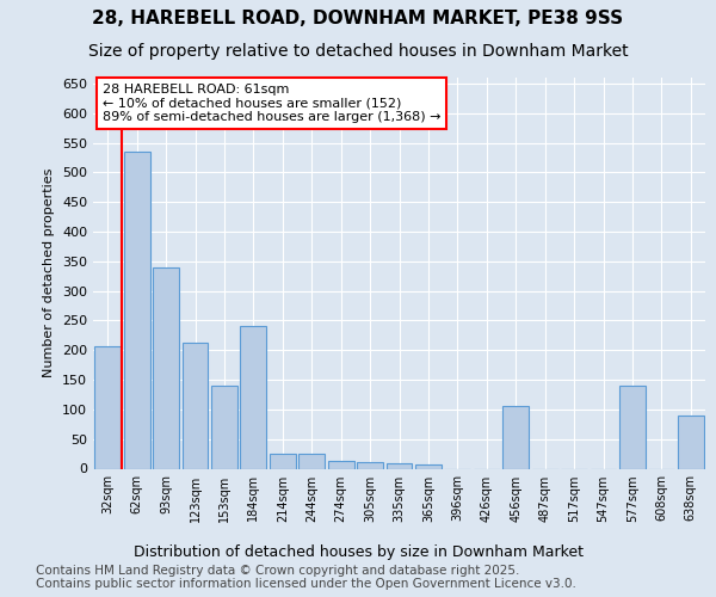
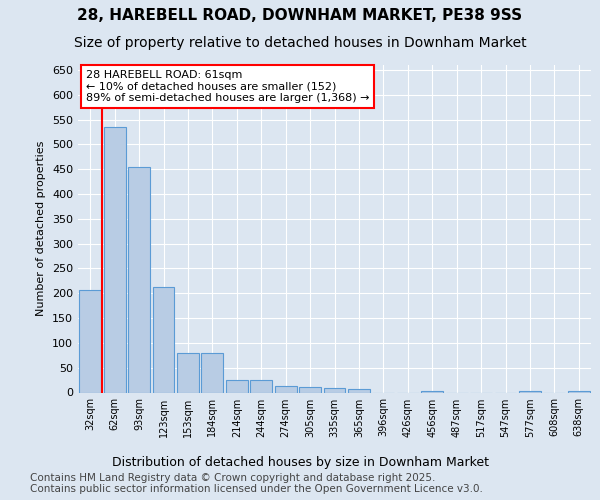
93sqm: 340 -> 455
153sqm: 140 -> 80
184sqm: 240 -> 80
456sqm: 105 -> 4
577sqm: 140 -> 4
638sqm: 90 -> 4
